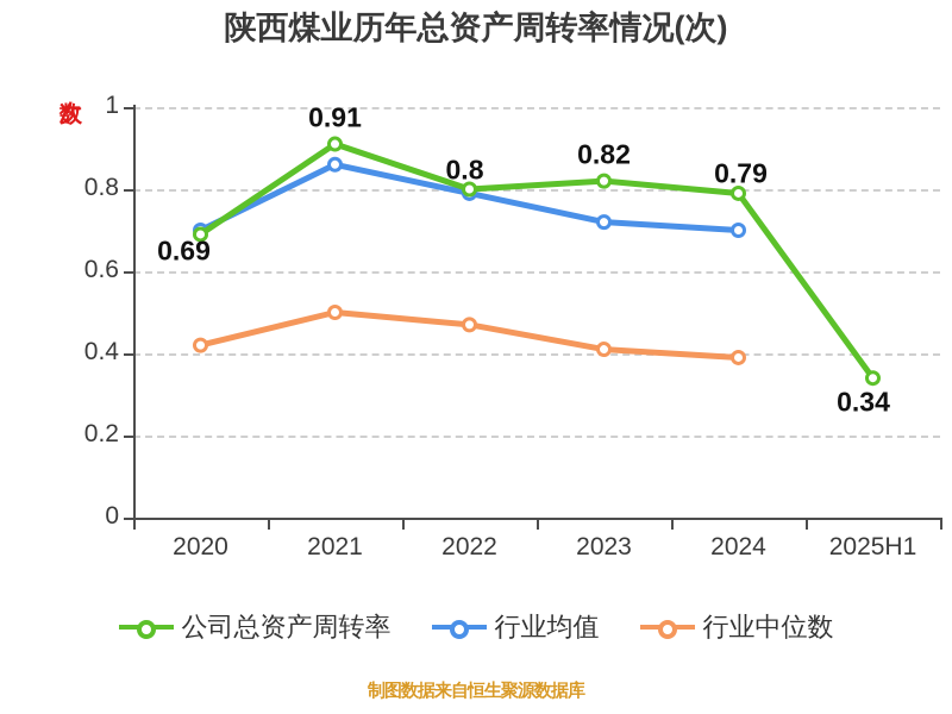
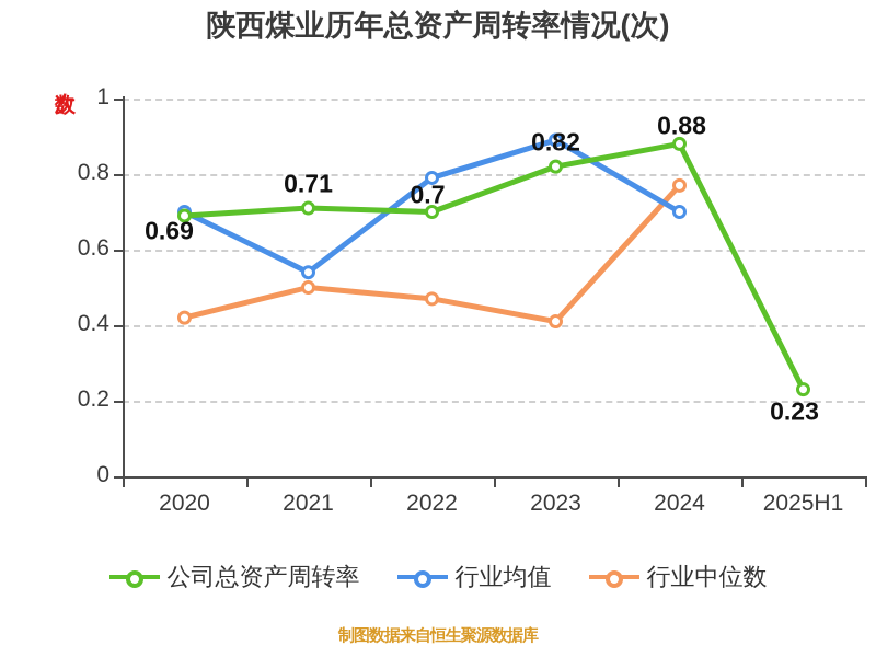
公司总资产周转率/2021: 0.91 -> 0.71
行业均值/2021: 0.86 -> 0.54
公司总资产周转率/2022: 0.8 -> 0.7
行业均值/2023: 0.72 -> 0.89
公司总资产周转率/2024: 0.79 -> 0.88
行业中位数/2024: 0.39 -> 0.77
公司总资产周转率/2025H1: 0.34 -> 0.23
